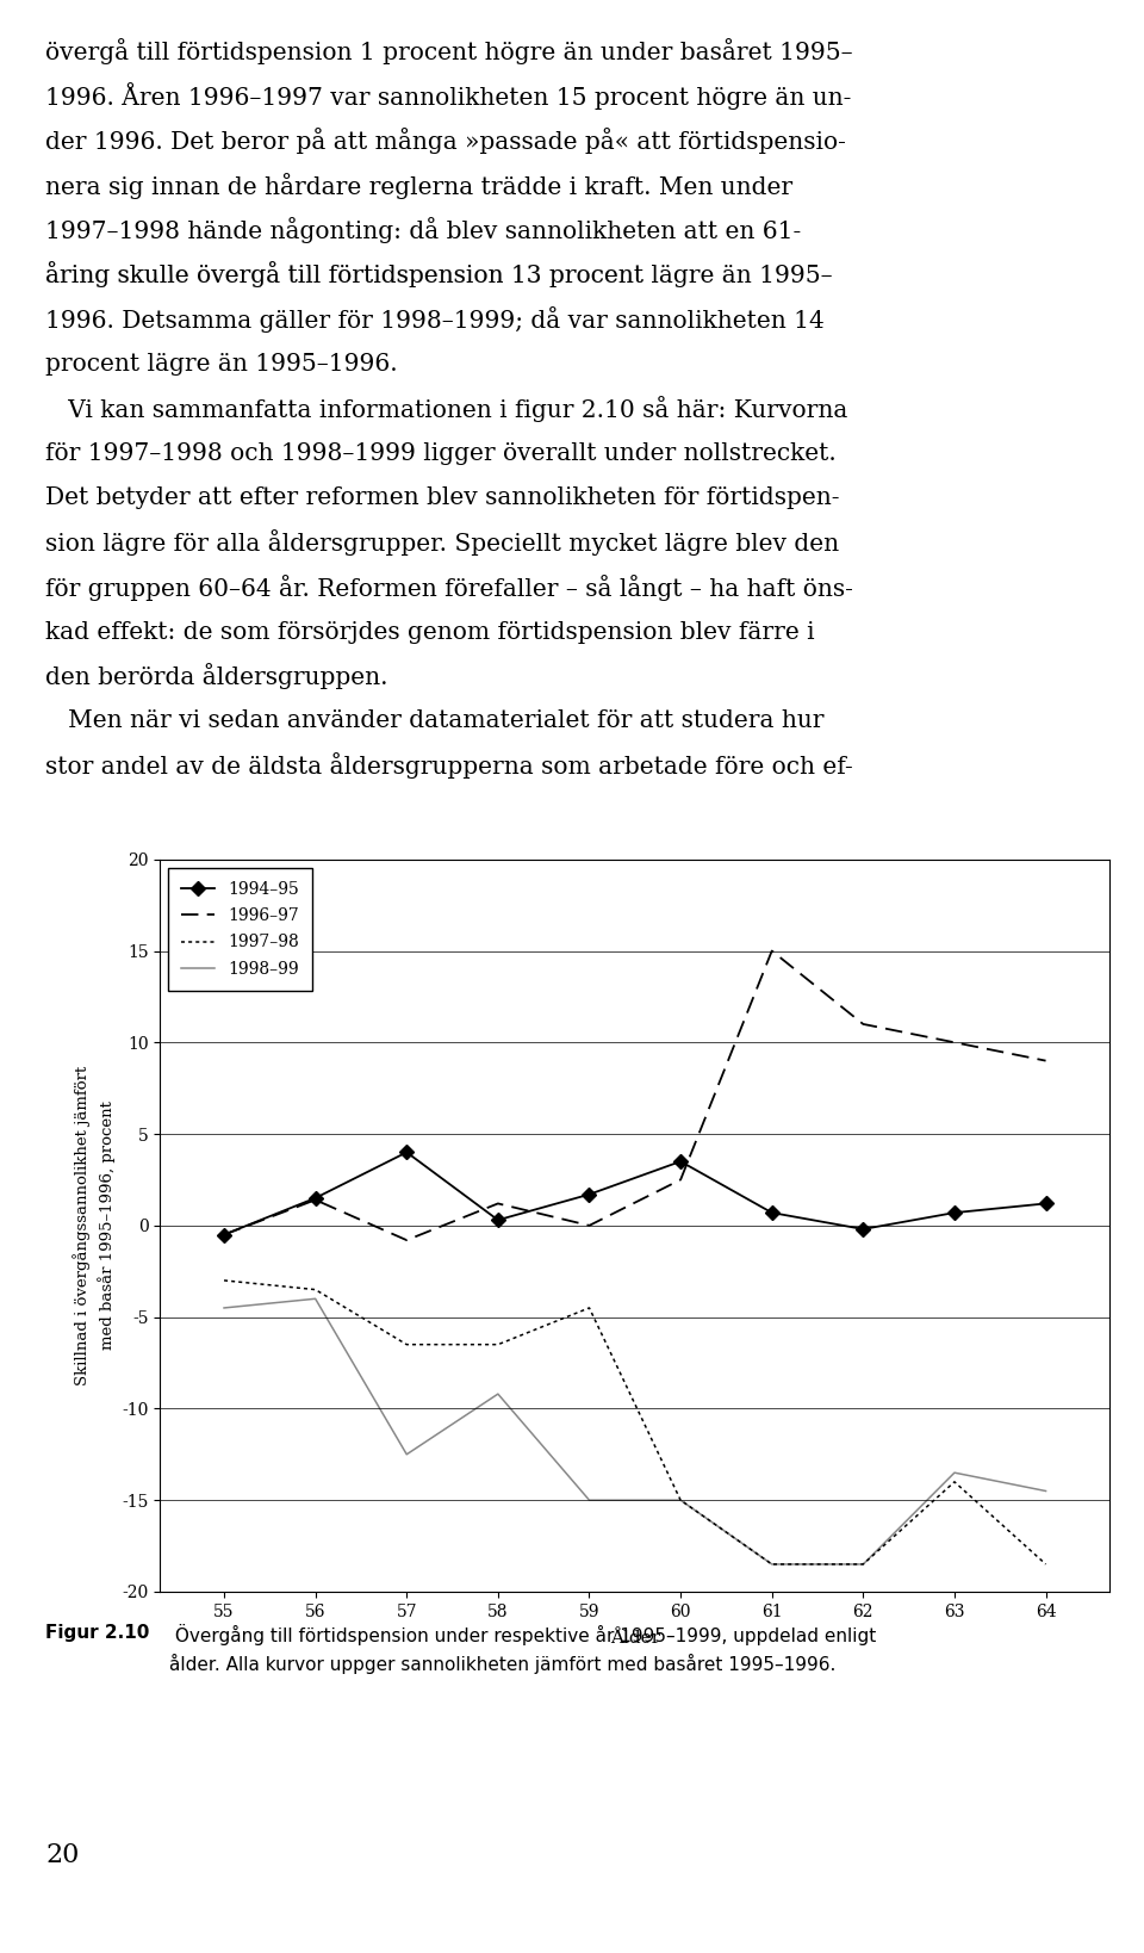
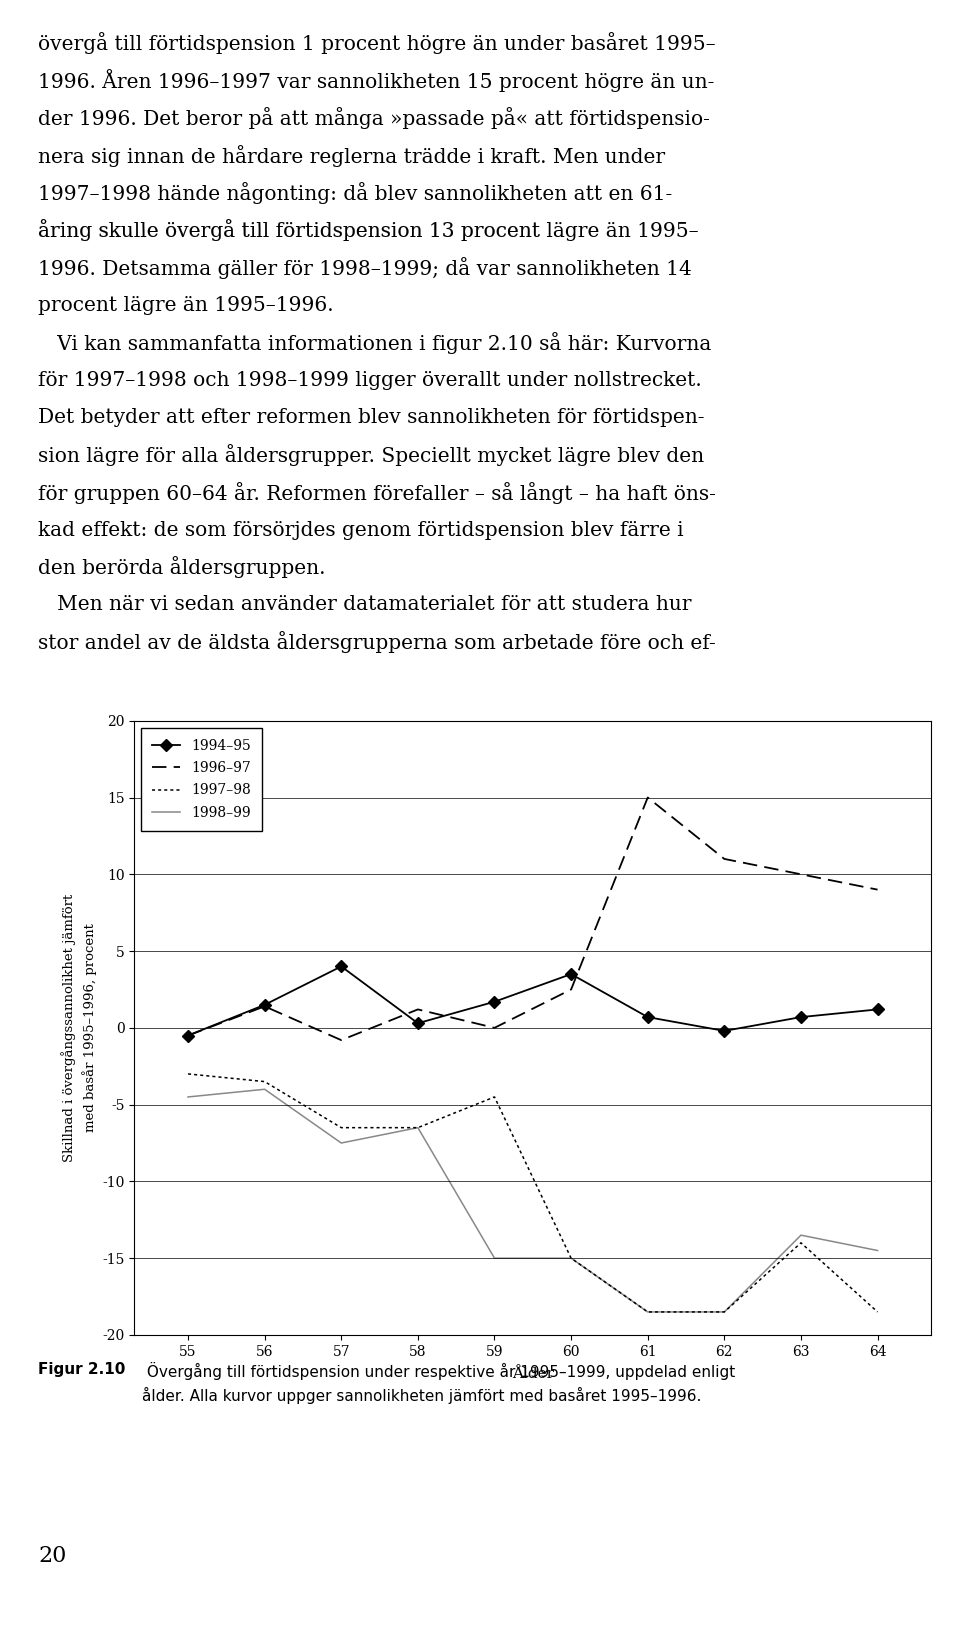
1998–99/57: -12.5 -> -7.5
1998–99/58: -9.2 -> -6.5
